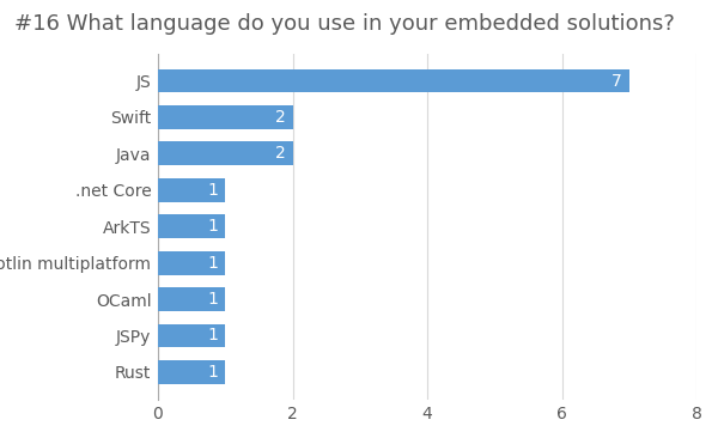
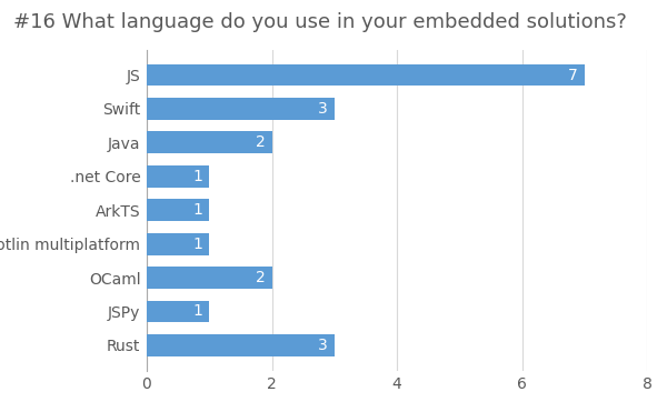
Swift: 2 -> 3
OCaml: 1 -> 2
Rust: 1 -> 3
